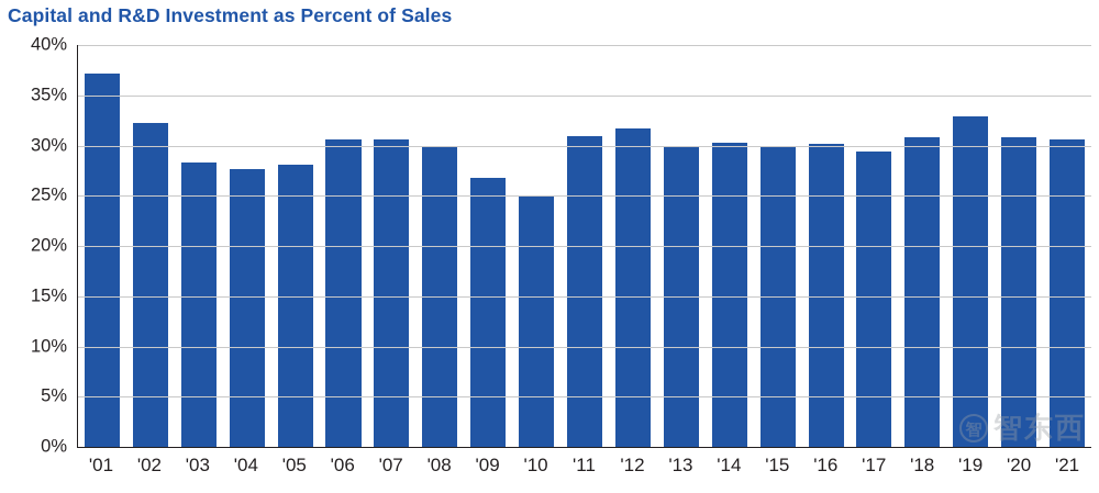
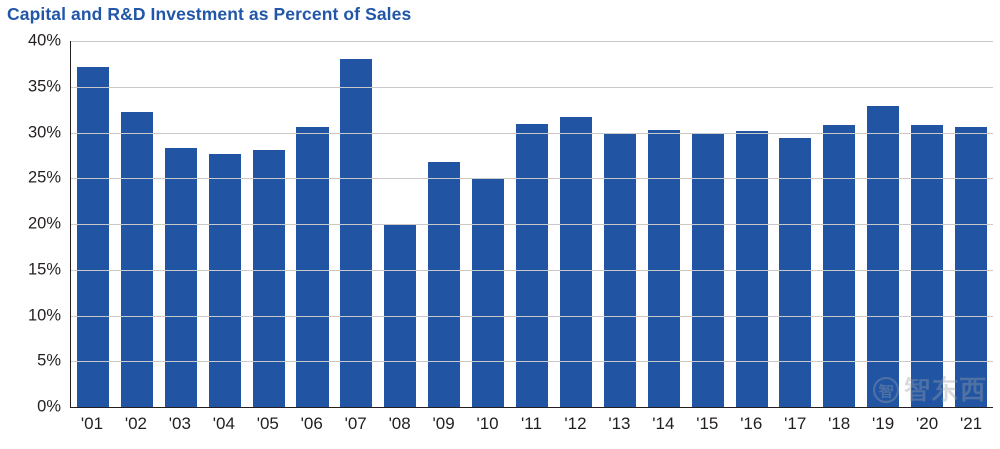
'07: 31% -> 38%
'08: 30% -> 20%
